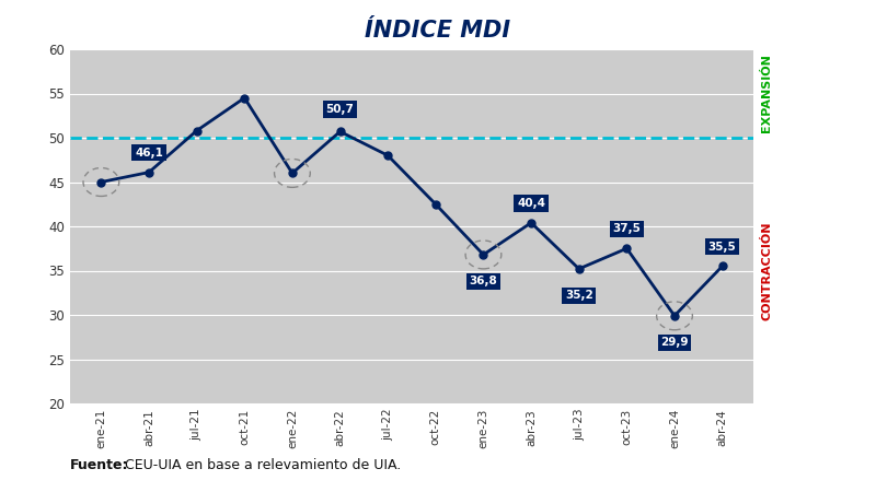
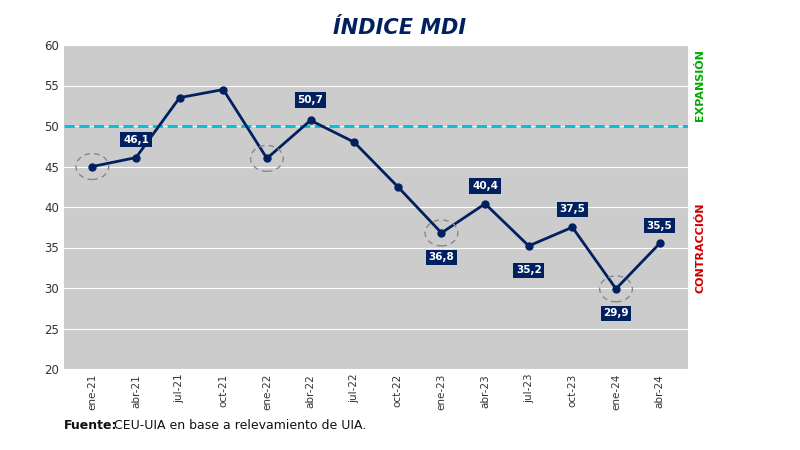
jul-21: 50.8 -> 53.5
